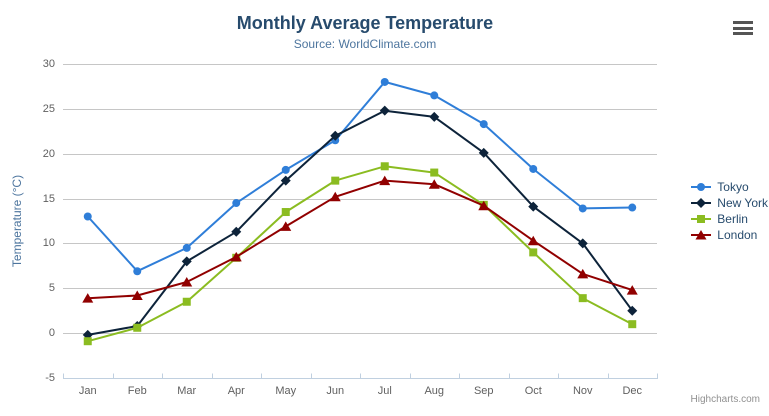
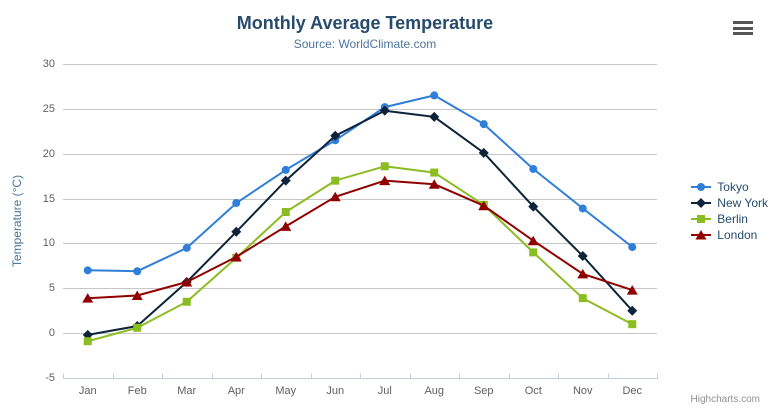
Tokyo/Jan: 13 -> 7
New York/Mar: 8 -> 6
Tokyo/Jul: 28 -> 25
New York/Nov: 10 -> 9
Tokyo/Dec: 14 -> 10
